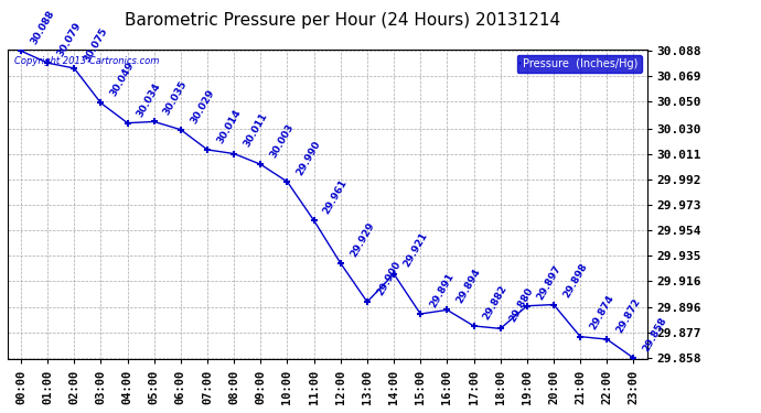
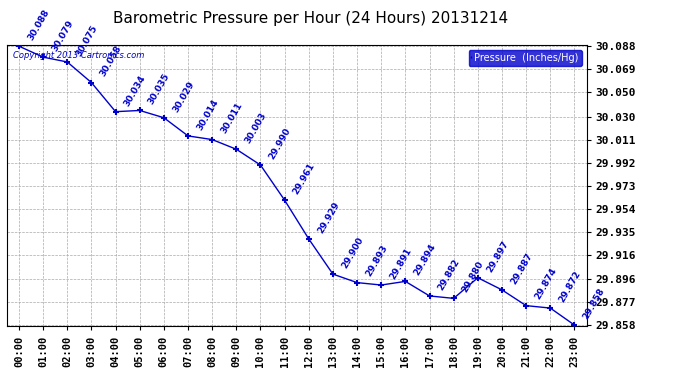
03:00: 30.049 -> 30.058
14:00: 29.921 -> 29.893
20:00: 29.898 -> 29.887
